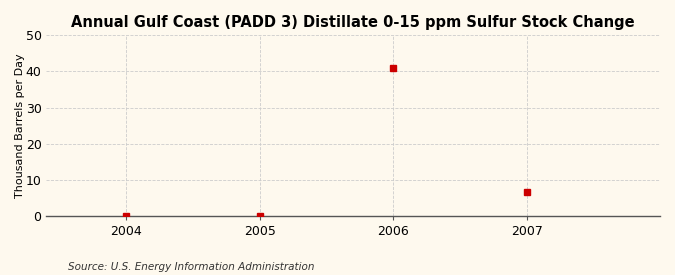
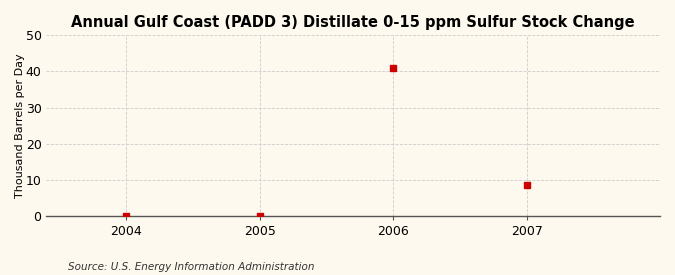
2007: 6.5 -> 8.5
